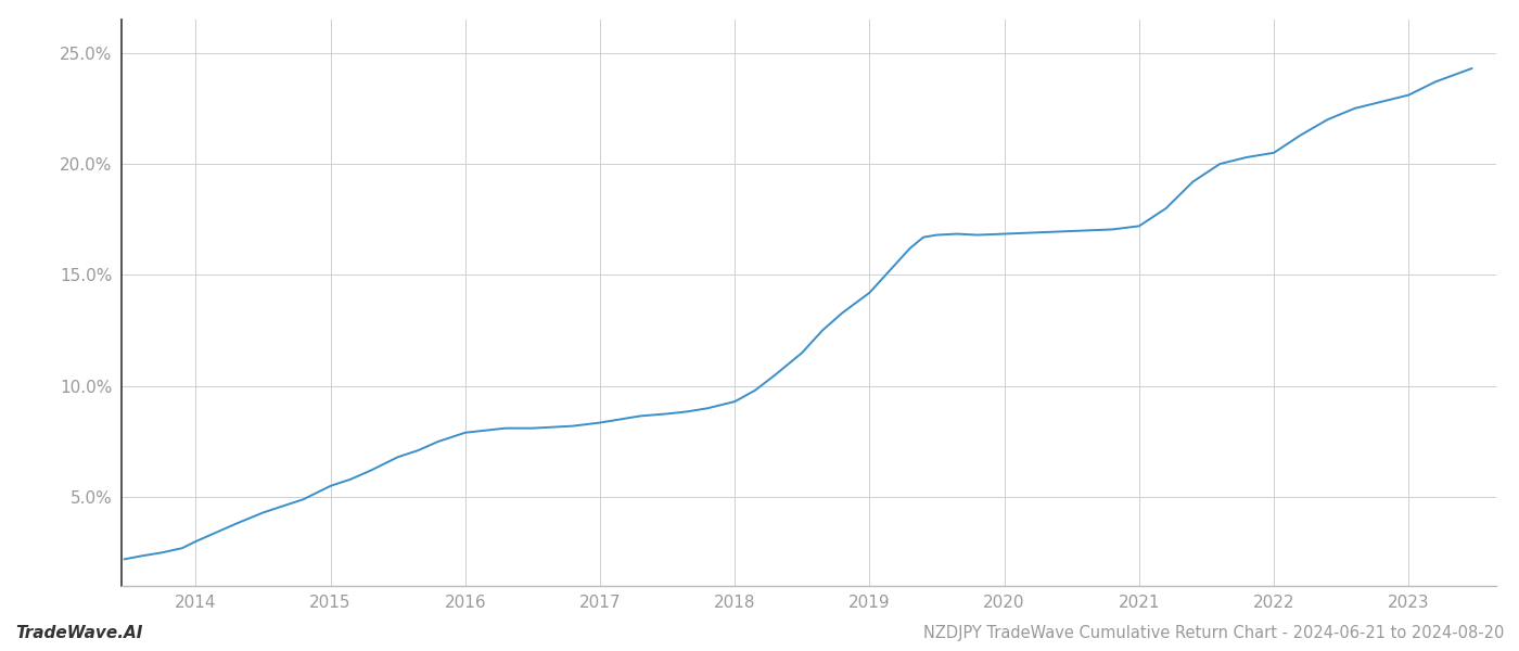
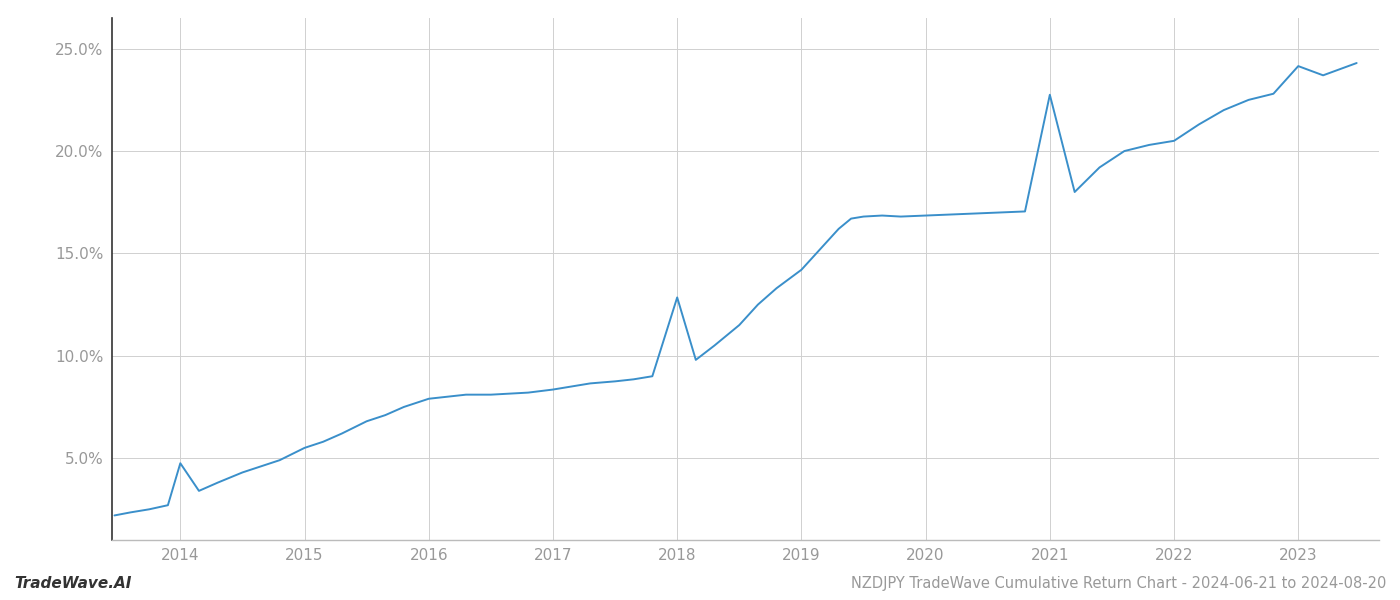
2014: 3.00% -> 4.75%
2018: 9.30% -> 12.85%
2021: 17.20% -> 22.75%
2023: 23.10% -> 24.15%
